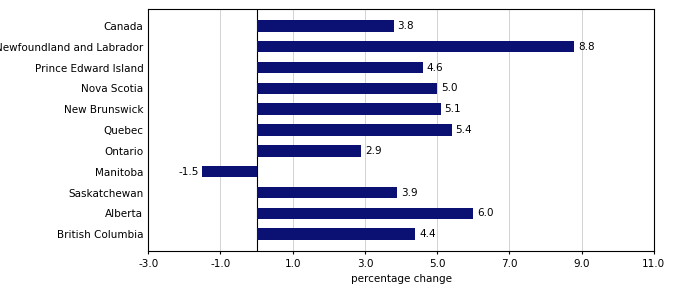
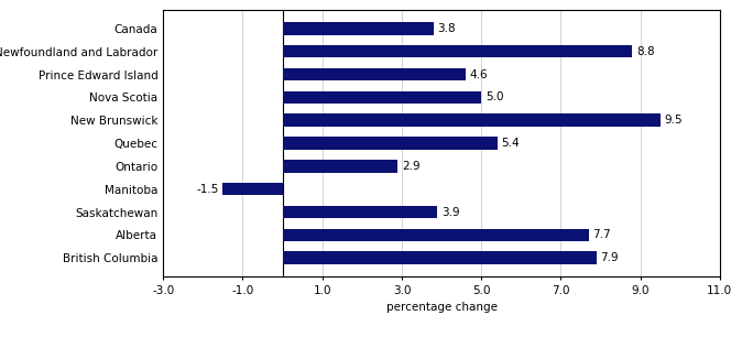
New Brunswick: 5.1 -> 9.5
Alberta: 6.0 -> 7.7
British Columbia: 4.4 -> 7.9
